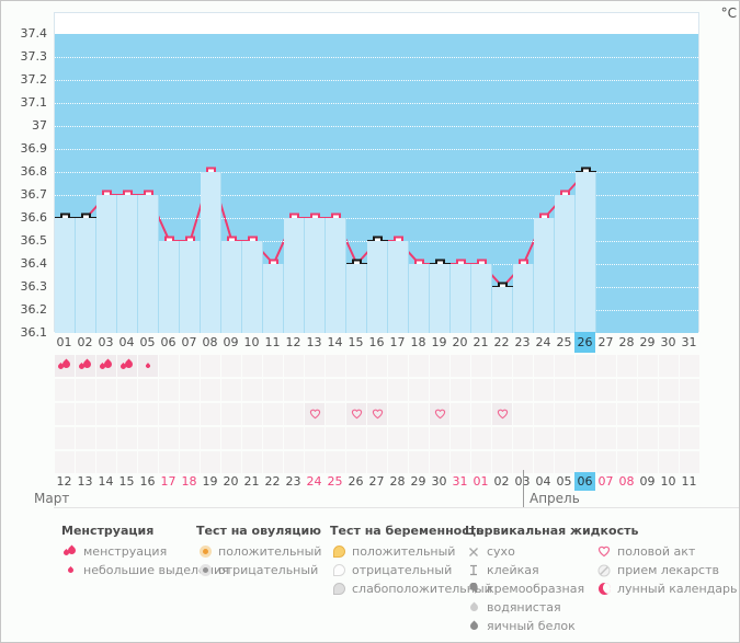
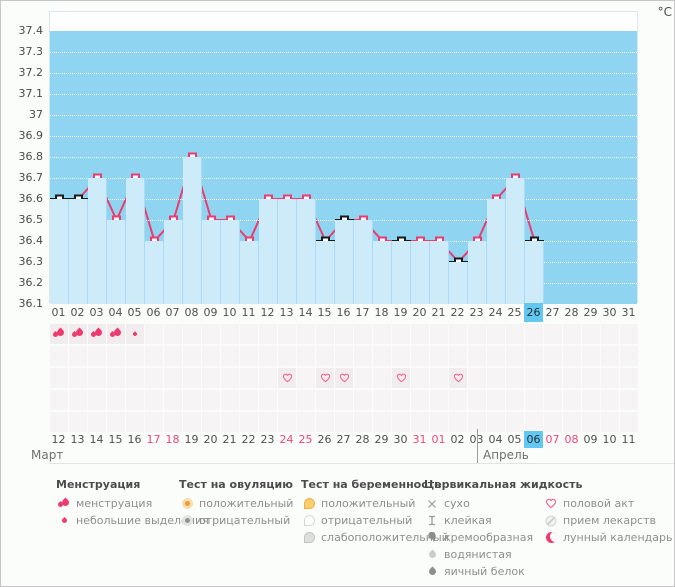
04: 36.7 -> 36.5
06: 36.5 -> 36.4
26: 36.8 -> 36.4
